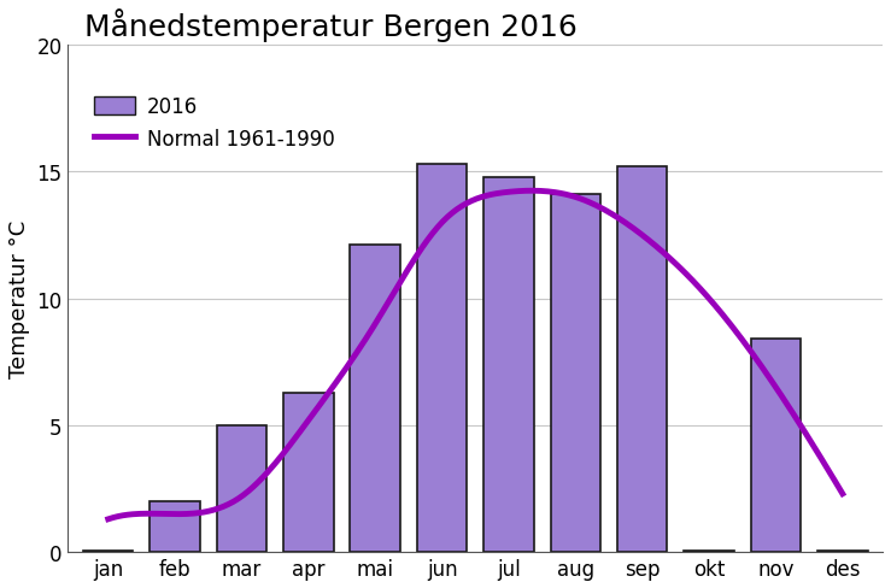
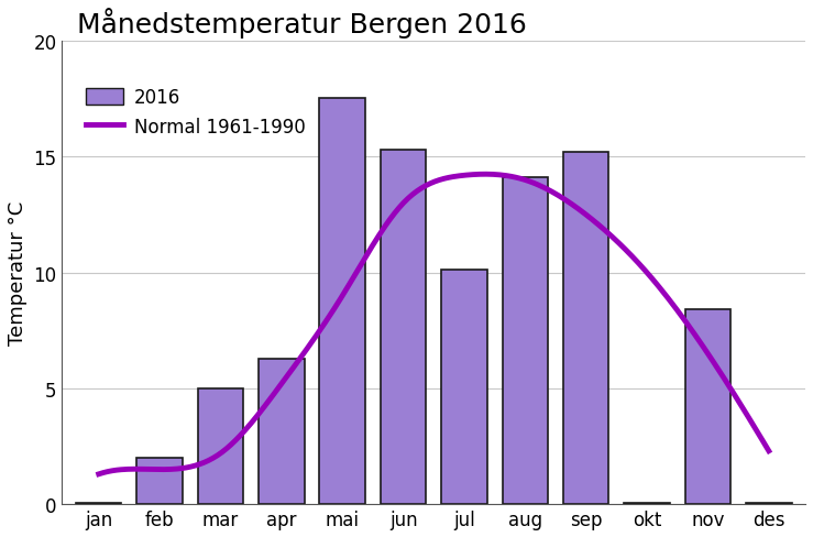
2016/mai: 12.10 -> 17.55
2016/jul: 14.80 -> 10.15
